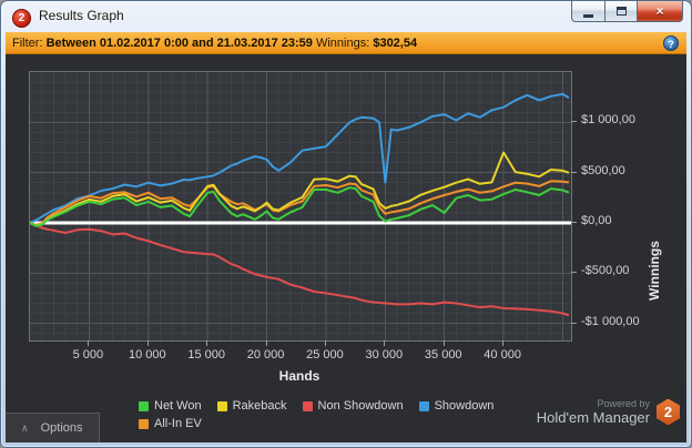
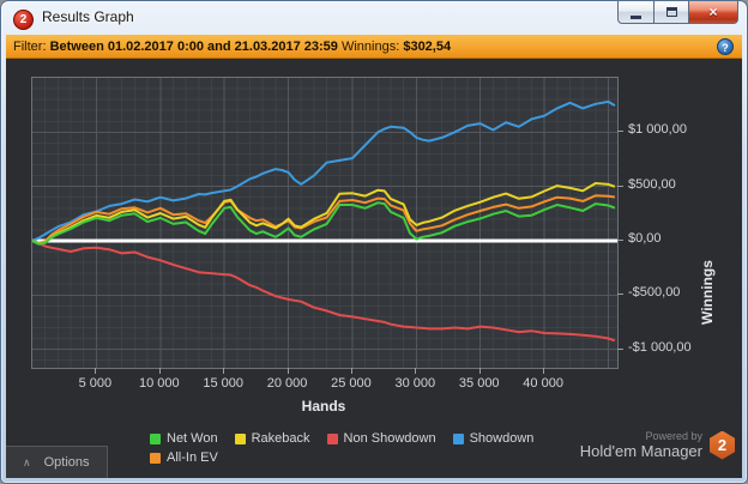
Showdown/30000: $400 -> $1000
Net Won/35000: $100 -> $200
Rakeback/40000: $700 -> $500
